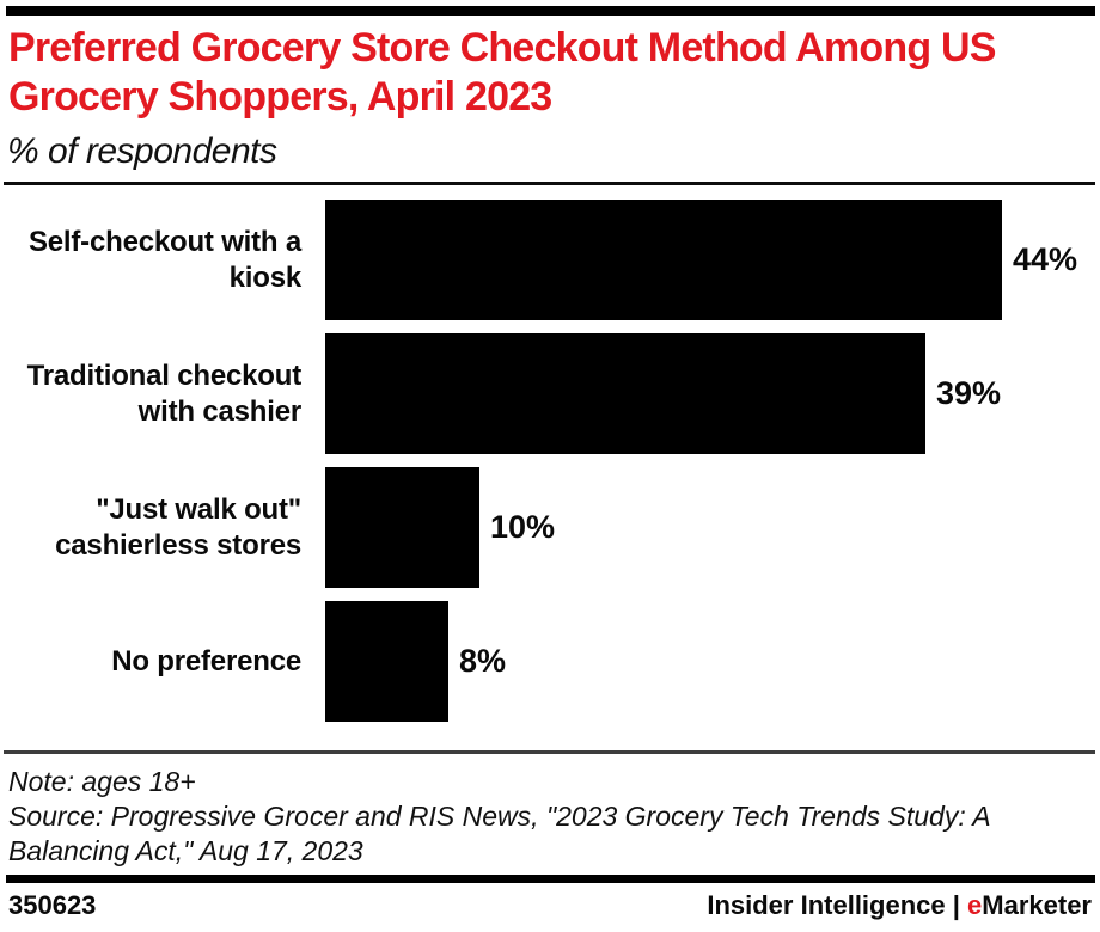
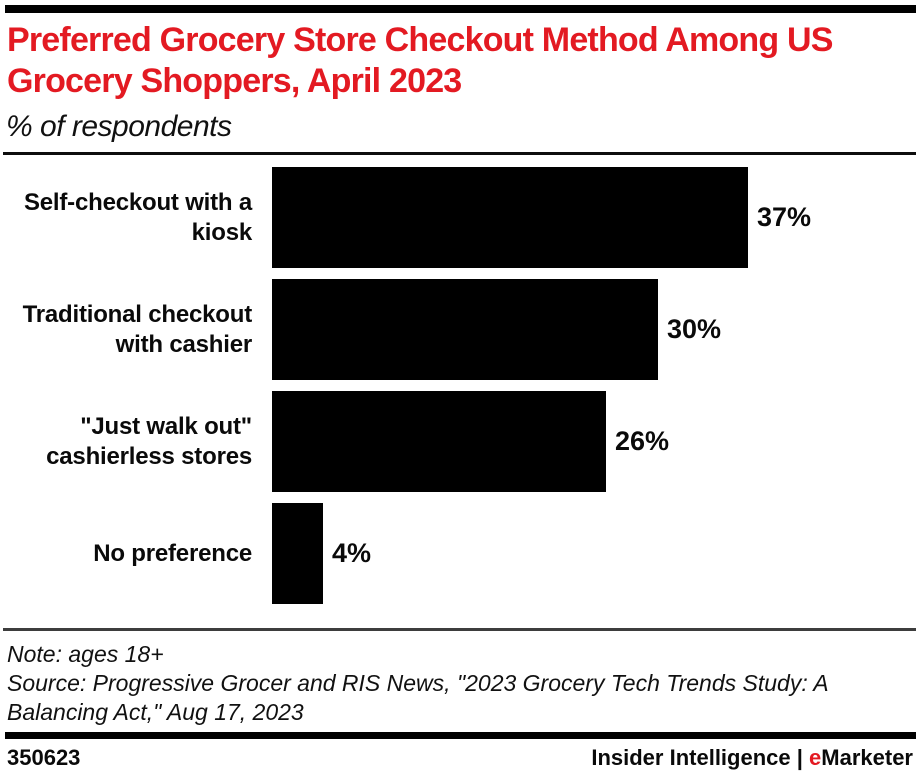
Self-checkout with a kiosk: 44% -> 37%
Traditional checkout with cashier: 39% -> 30%
"Just walk out" cashierless stores: 10% -> 26%
No preference: 8% -> 4%
